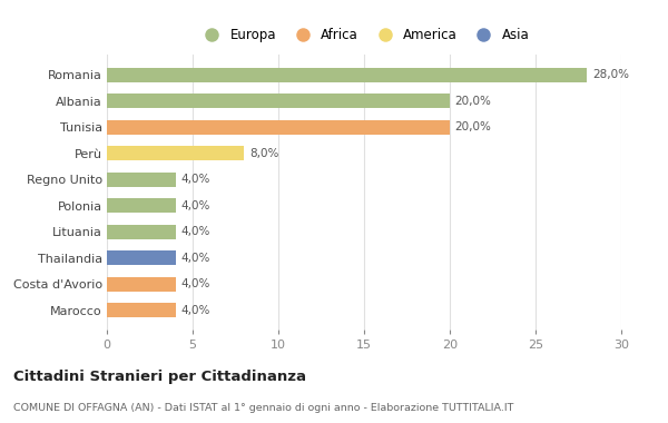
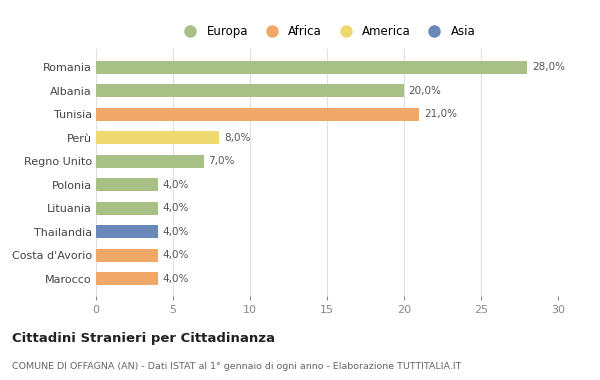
Tunisia: 20,0% -> 21,0%
Regno Unito: 4,0% -> 7,0%
